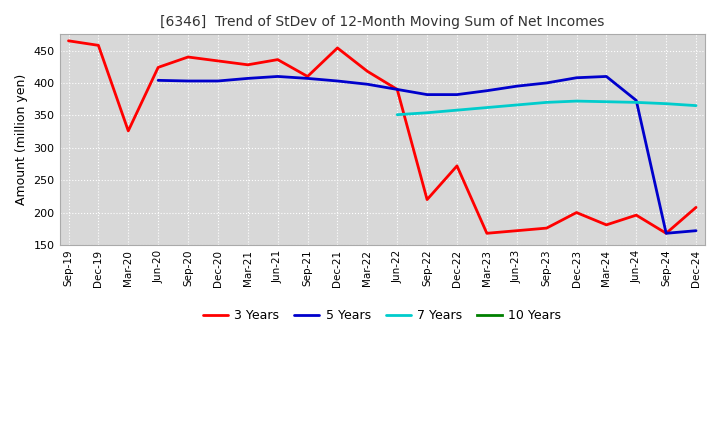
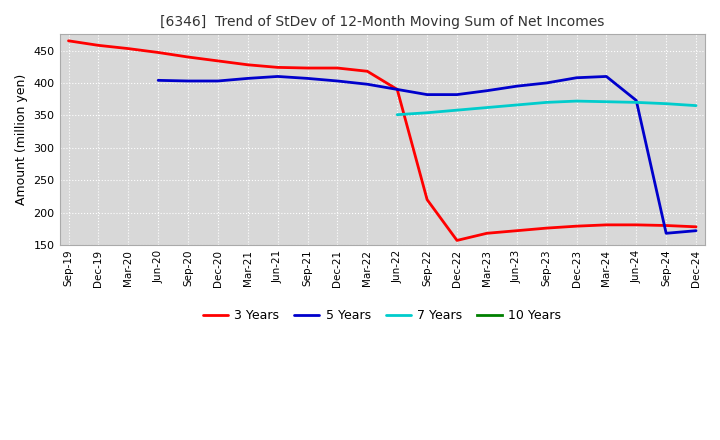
3 Years/Mar-20: 326 -> 453
3 Years/Jun-20: 424 -> 447
3 Years/Jun-21: 436 -> 424
3 Years/Sep-21: 410 -> 423
3 Years/Dec-21: 454 -> 423
3 Years/Dec-22: 272 -> 157
3 Years/Dec-23: 200 -> 179
3 Years/Jun-24: 196 -> 181
3 Years/Sep-24: 168 -> 180
3 Years/Dec-24: 208 -> 178
